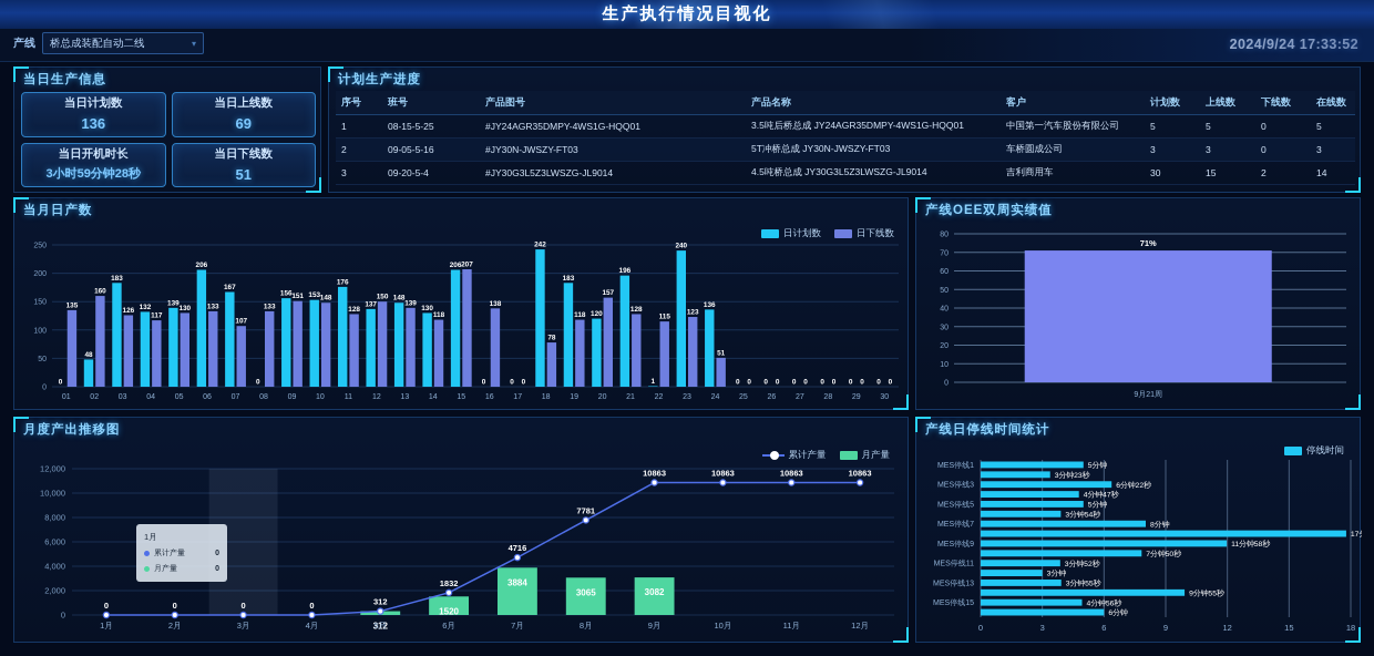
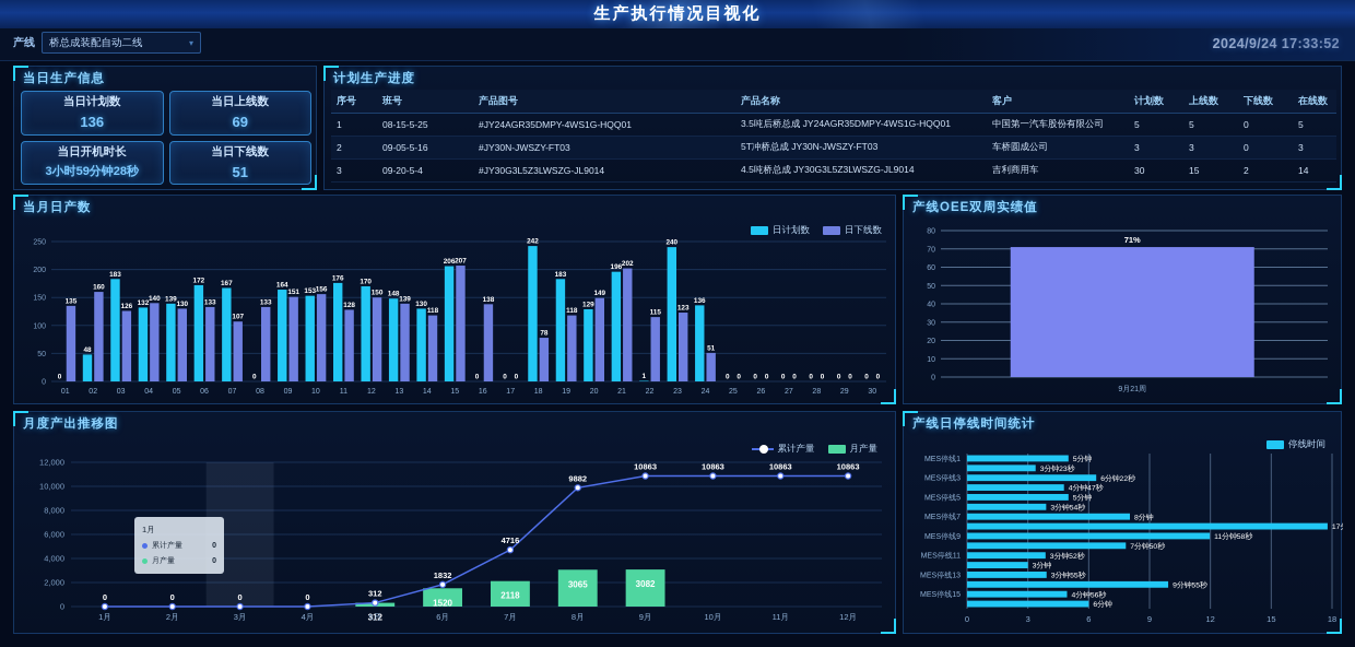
当月日产数/日下线数/04: 117 -> 140
当月日产数/日计划数/06: 206 -> 172
当月日产数/日计划数/09: 156 -> 164
当月日产数/日下线数/10: 148 -> 156
当月日产数/日计划数/12: 137 -> 170
当月日产数/日计划数/20: 120 -> 129
当月日产数/日下线数/20: 157 -> 149
当月日产数/日下线数/21: 128 -> 202
月度产出推移图/月产量/7月: 3884 -> 2118
月度产出推移图/累计产量/8月: 7781 -> 9882
